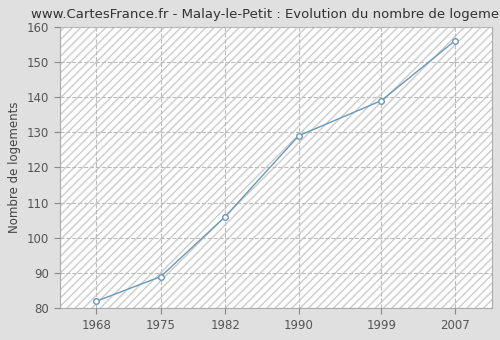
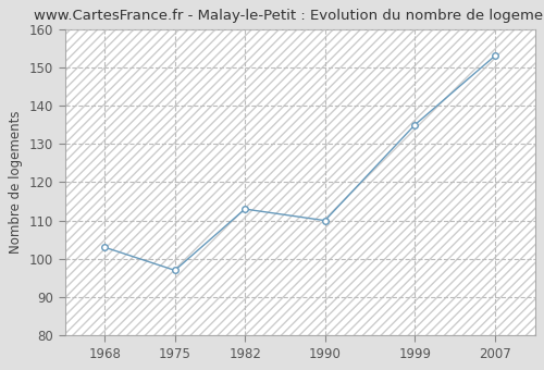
1968: 82 -> 103
1975: 89 -> 97
1982: 106 -> 113
1990: 129 -> 110
1999: 139 -> 135
2007: 156 -> 153
